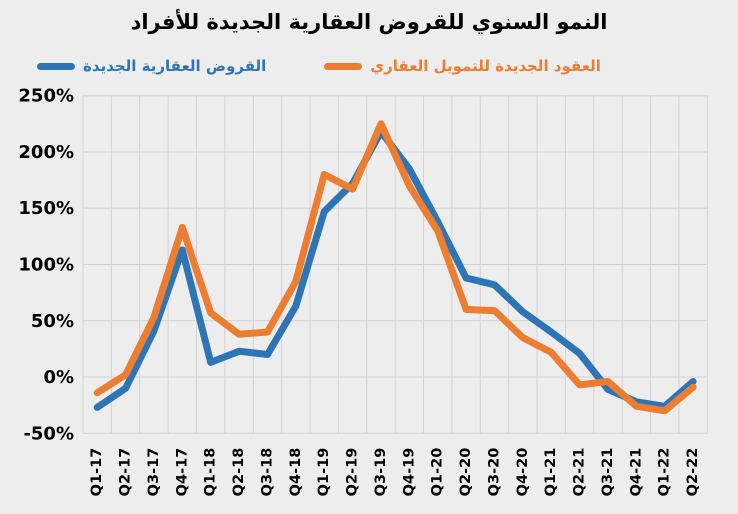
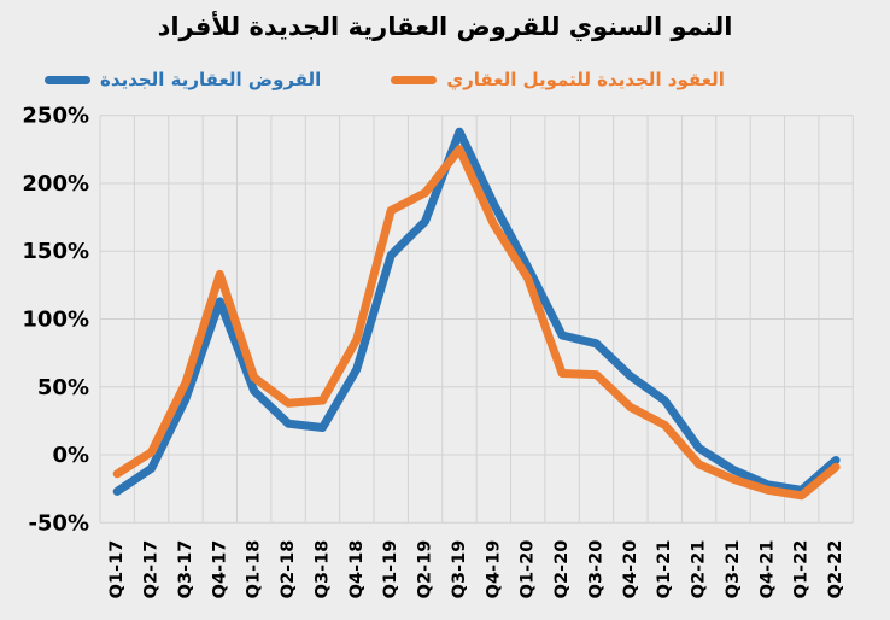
القروض العقارية الجديدة/Q1-18: 13% -> 47%
العقود الجديدة للتمويل العقاري/Q2-19: 167% -> 193%
القروض العقارية الجديدة/Q3-19: 218% -> 238%
القروض العقارية الجديدة/Q2-21: 21% -> 5%
العقود الجديدة للتمويل العقاري/Q3-21: -4% -> -18%
